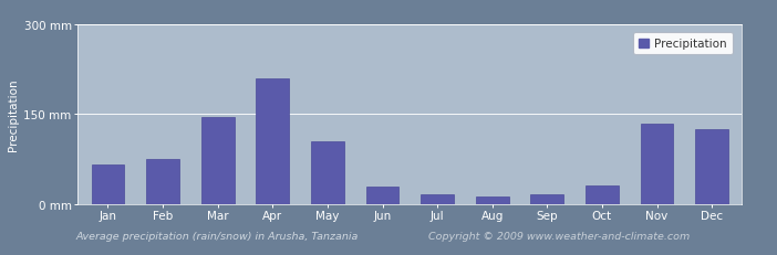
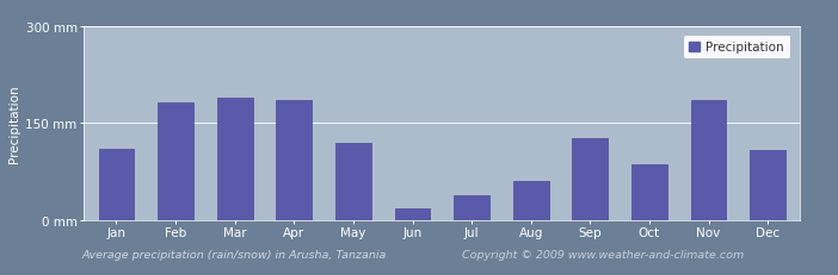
Jan: 65 mm -> 110 mm
Feb: 75 mm -> 182 mm
Mar: 145 mm -> 190 mm
Apr: 210 mm -> 186 mm
May: 105 mm -> 120 mm
Jun: 28 mm -> 18 mm
Jul: 15 mm -> 38 mm
Aug: 13 mm -> 60 mm
Sep: 15 mm -> 126 mm
Oct: 30 mm -> 86 mm
Nov: 135 mm -> 186 mm
Dec: 125 mm -> 108 mm
